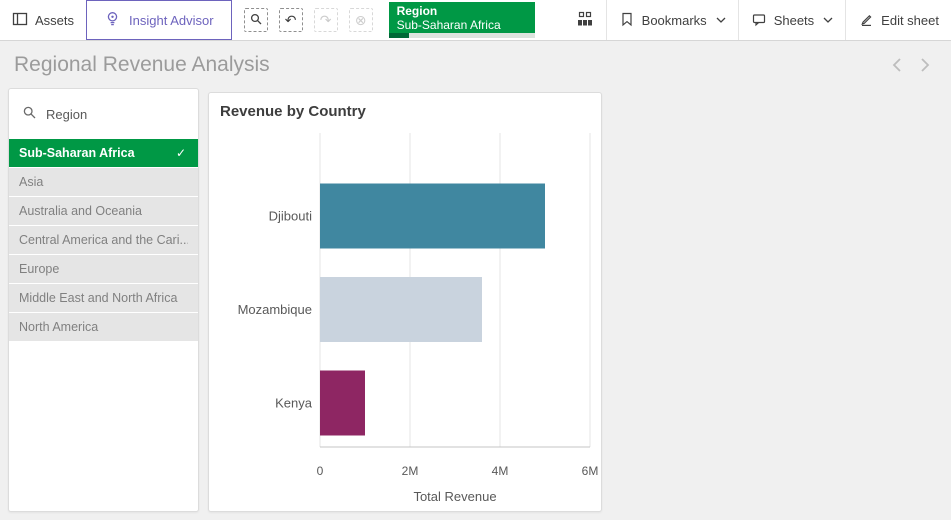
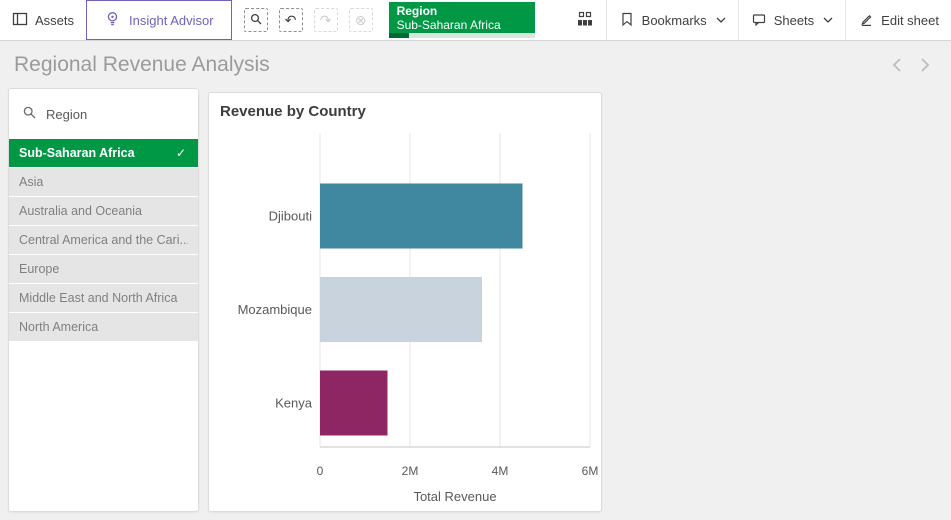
Djibouti: 5.0M -> 4.5M
Kenya: 1.0M -> 1.5M
